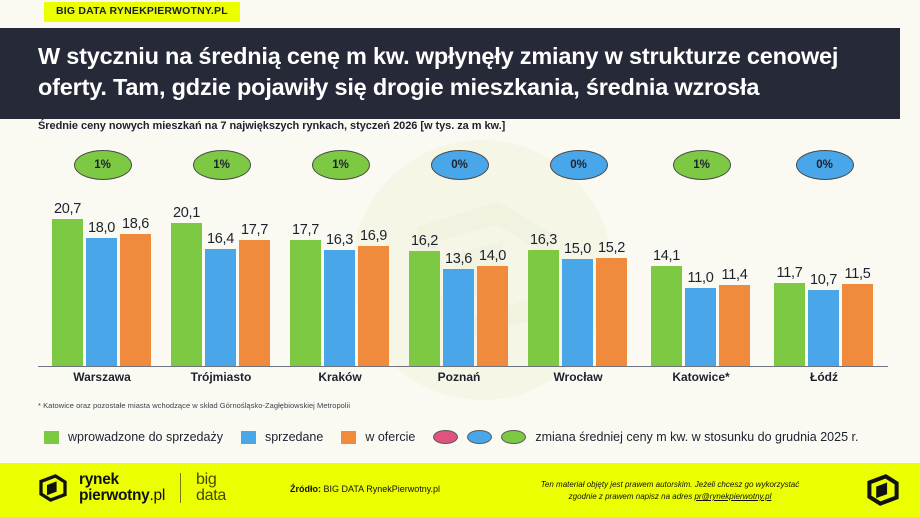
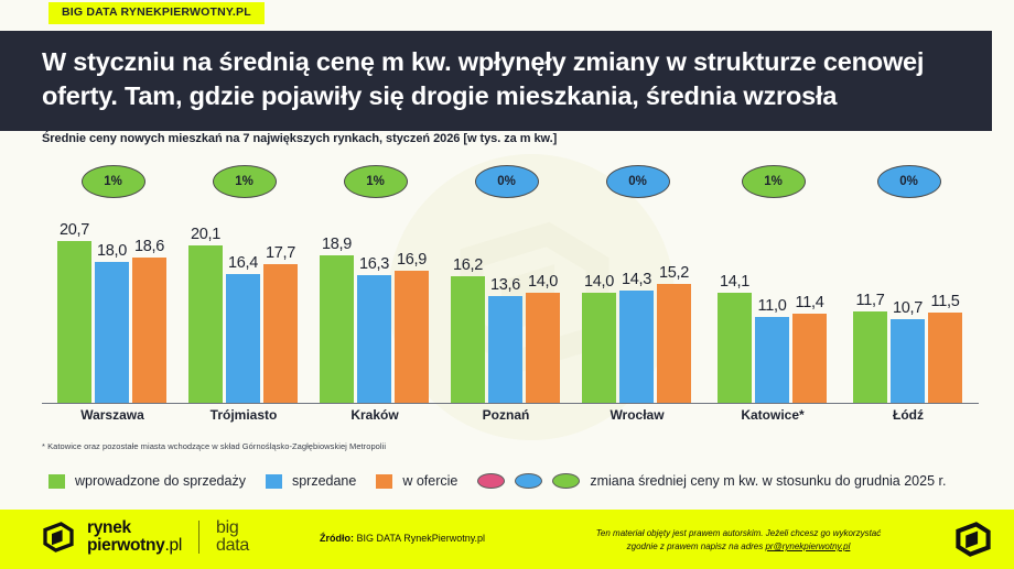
wprowadzone do sprzedaży/Kraków: 17,7 -> 18,9
wprowadzone do sprzedaży/Wrocław: 16,3 -> 14,0
sprzedane/Wrocław: 15,0 -> 14,3
